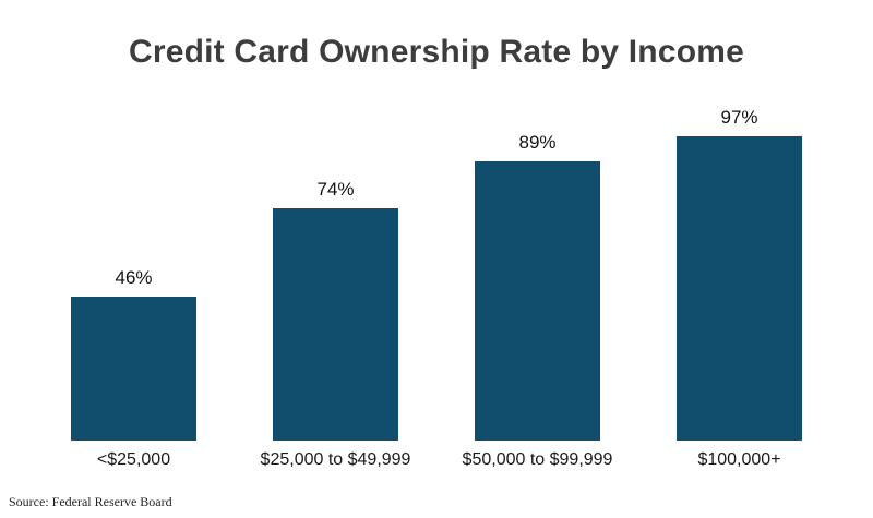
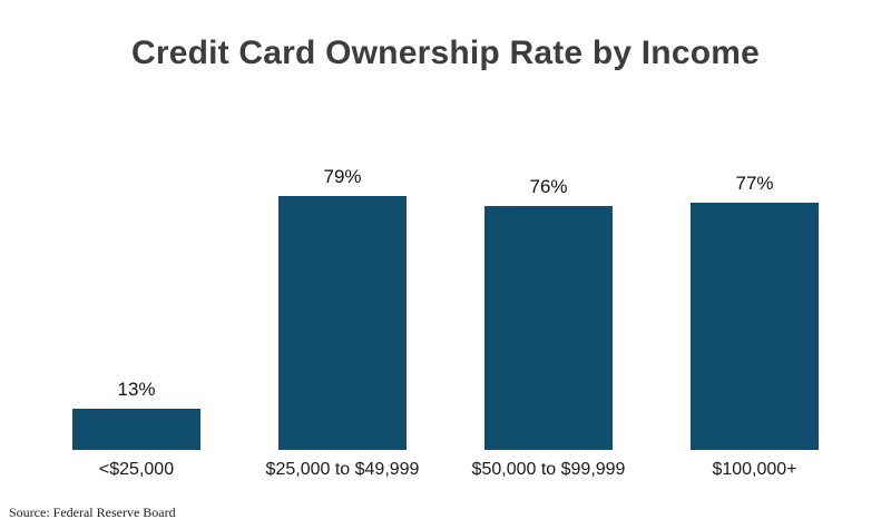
<$25,000: 46% -> 13%
$25,000 to $49,999: 74% -> 79%
$50,000 to $99,999: 89% -> 76%
$100,000+: 97% -> 77%
